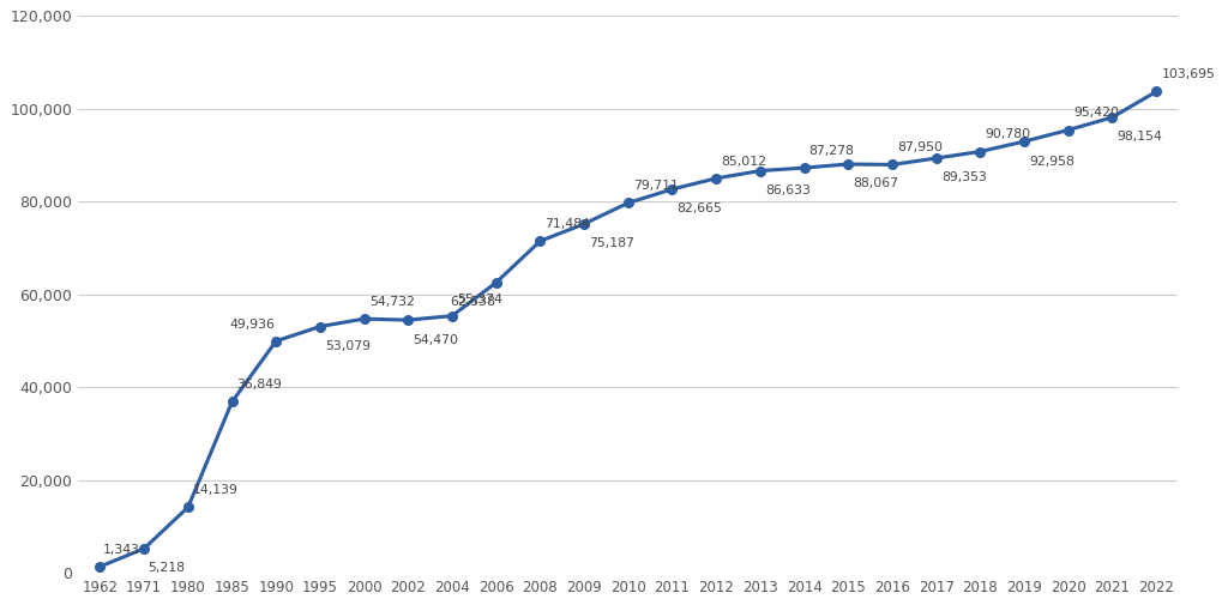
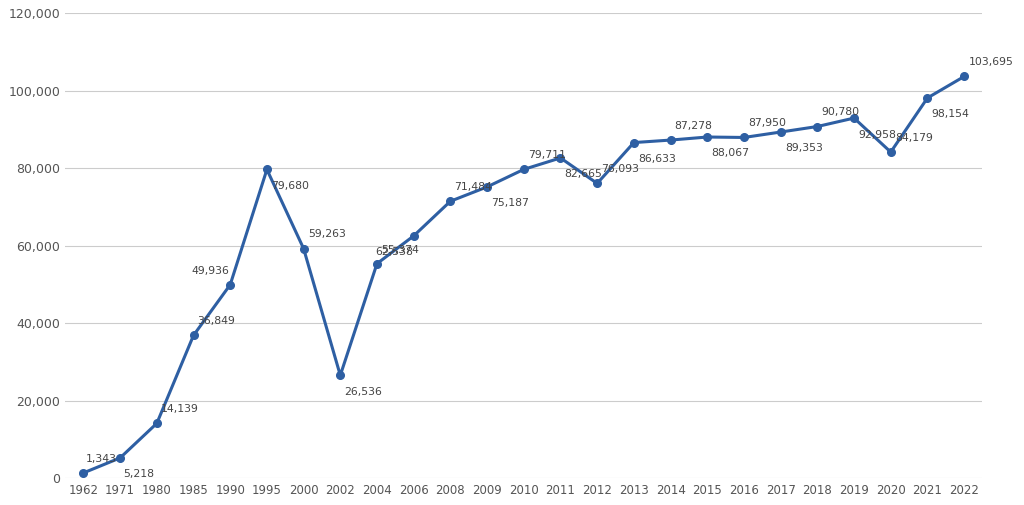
1995: 53,079 -> 79,680
2000: 54,732 -> 59,263
2002: 54,470 -> 26,536
2012: 85,012 -> 76,093
2020: 95,420 -> 84,179
